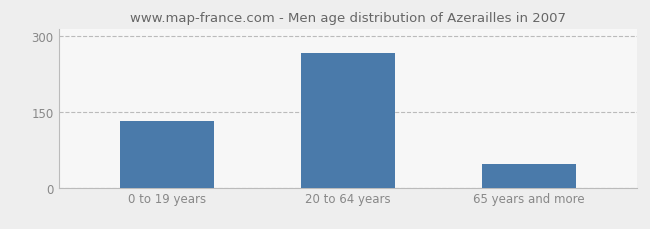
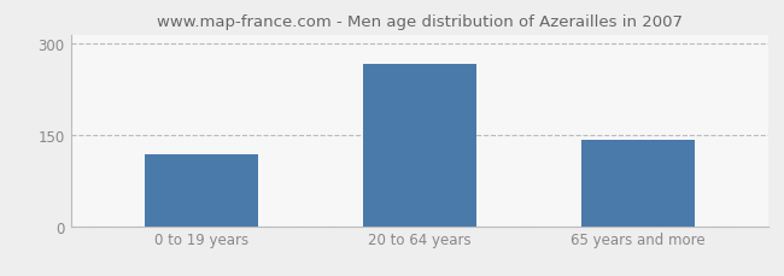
0 to 19 years: 132 -> 118
65 years and more: 47 -> 142
